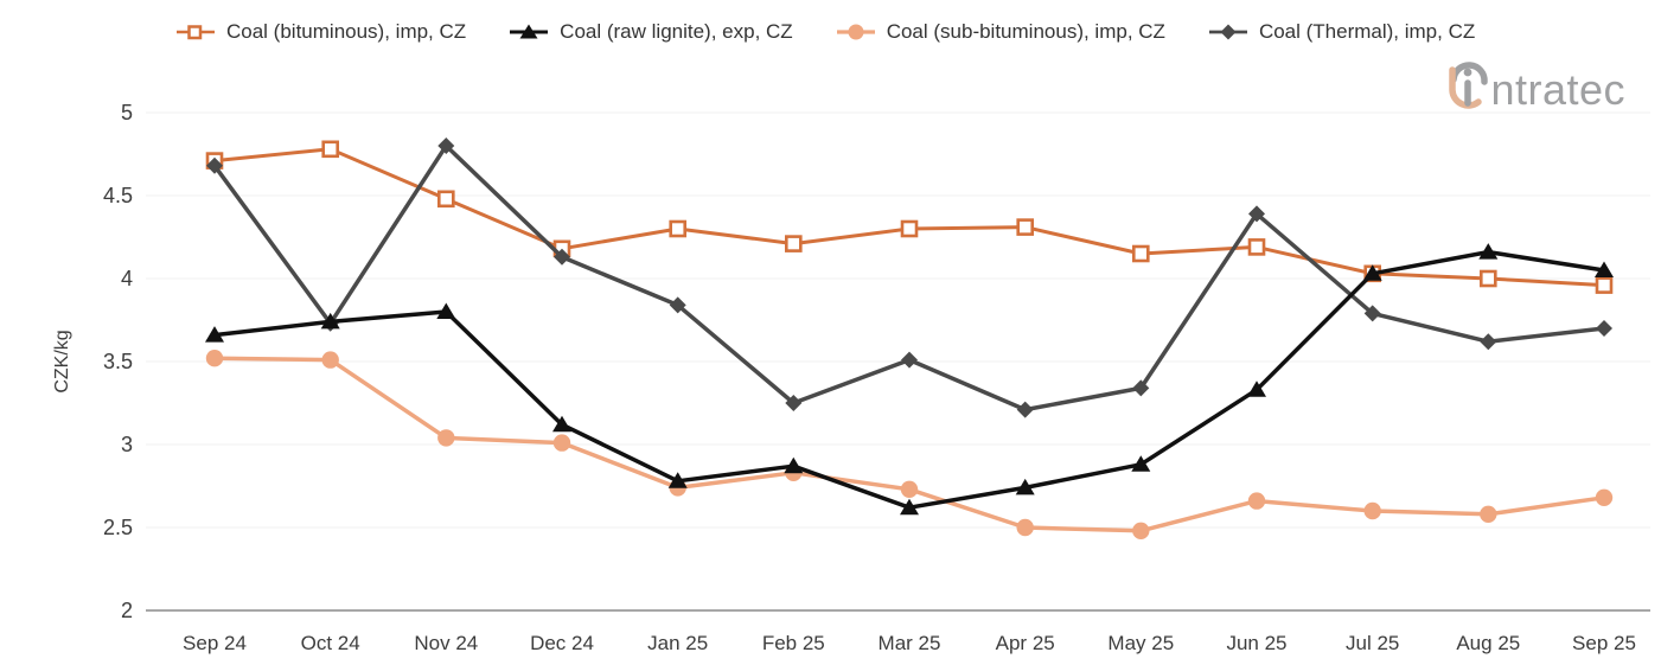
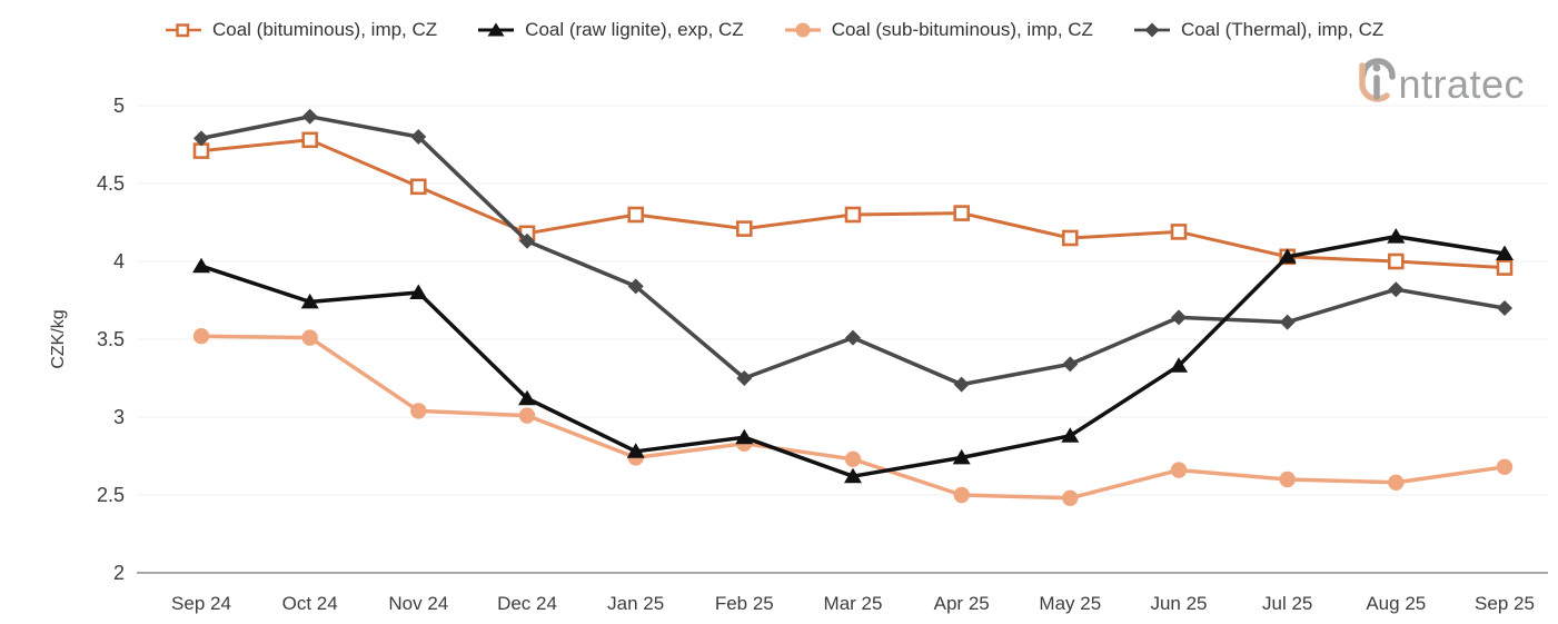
Coal (raw lignite), exp, CZ/Sep 24: 3.66 -> 3.97
Coal (Thermal), imp, CZ/Sep 24: 4.68 -> 4.79
Coal (Thermal), imp, CZ/Oct 24: 3.73 -> 4.93
Coal (Thermal), imp, CZ/Jun 25: 4.39 -> 3.64
Coal (Thermal), imp, CZ/Jul 25: 3.79 -> 3.61
Coal (Thermal), imp, CZ/Aug 25: 3.62 -> 3.82
